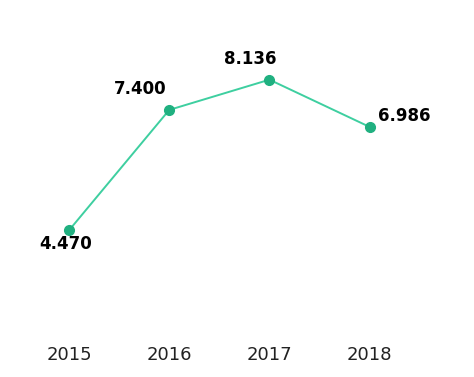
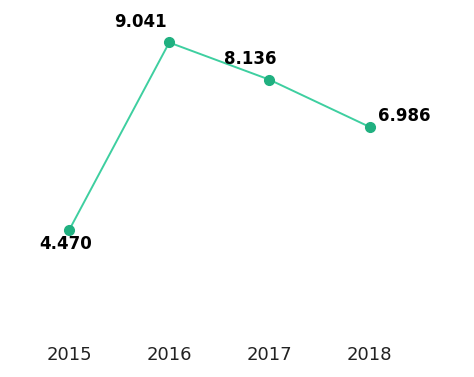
2016: 7.400 -> 9.041
